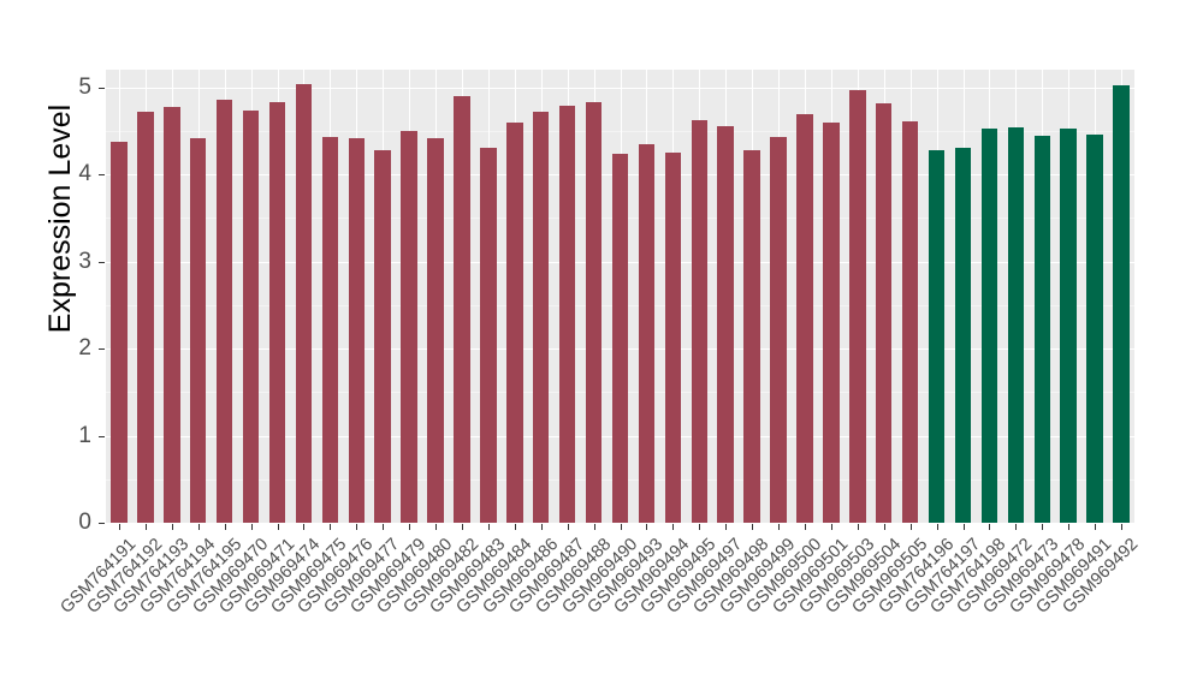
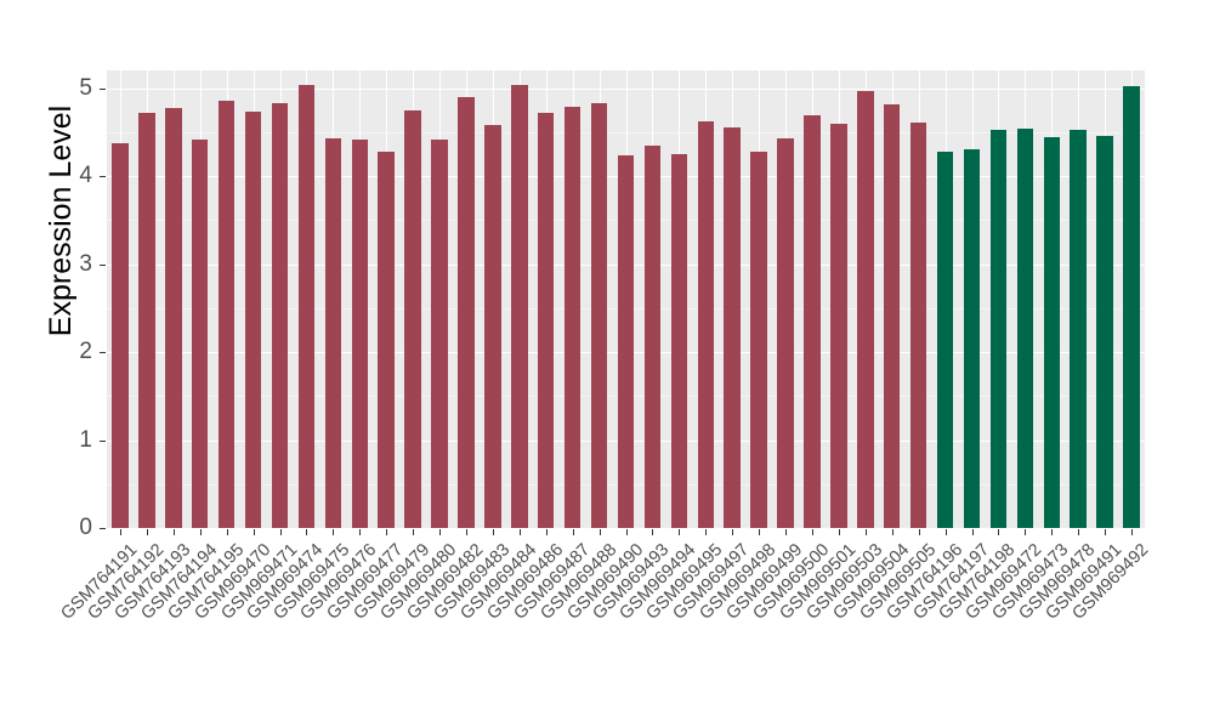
GSM969479: 4.5 -> 4.8
GSM969483: 4.3 -> 4.6
GSM969484: 4.6 -> 5.0
